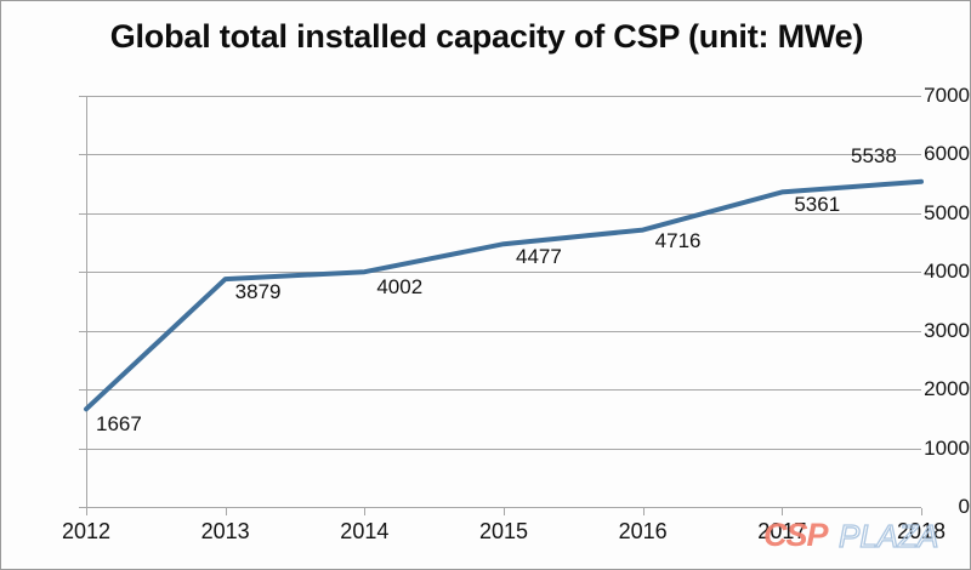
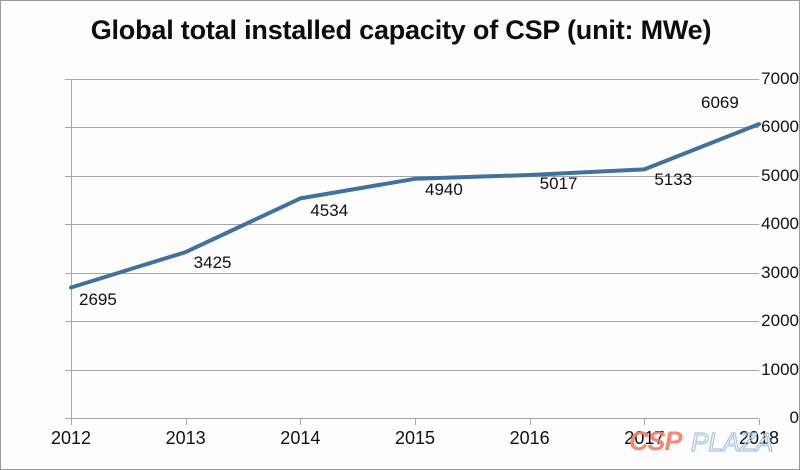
2012: 1667 -> 2695
2013: 3879 -> 3425
2014: 4002 -> 4534
2015: 4477 -> 4940
2016: 4716 -> 5017
2017: 5361 -> 5133
2018: 5538 -> 6069
